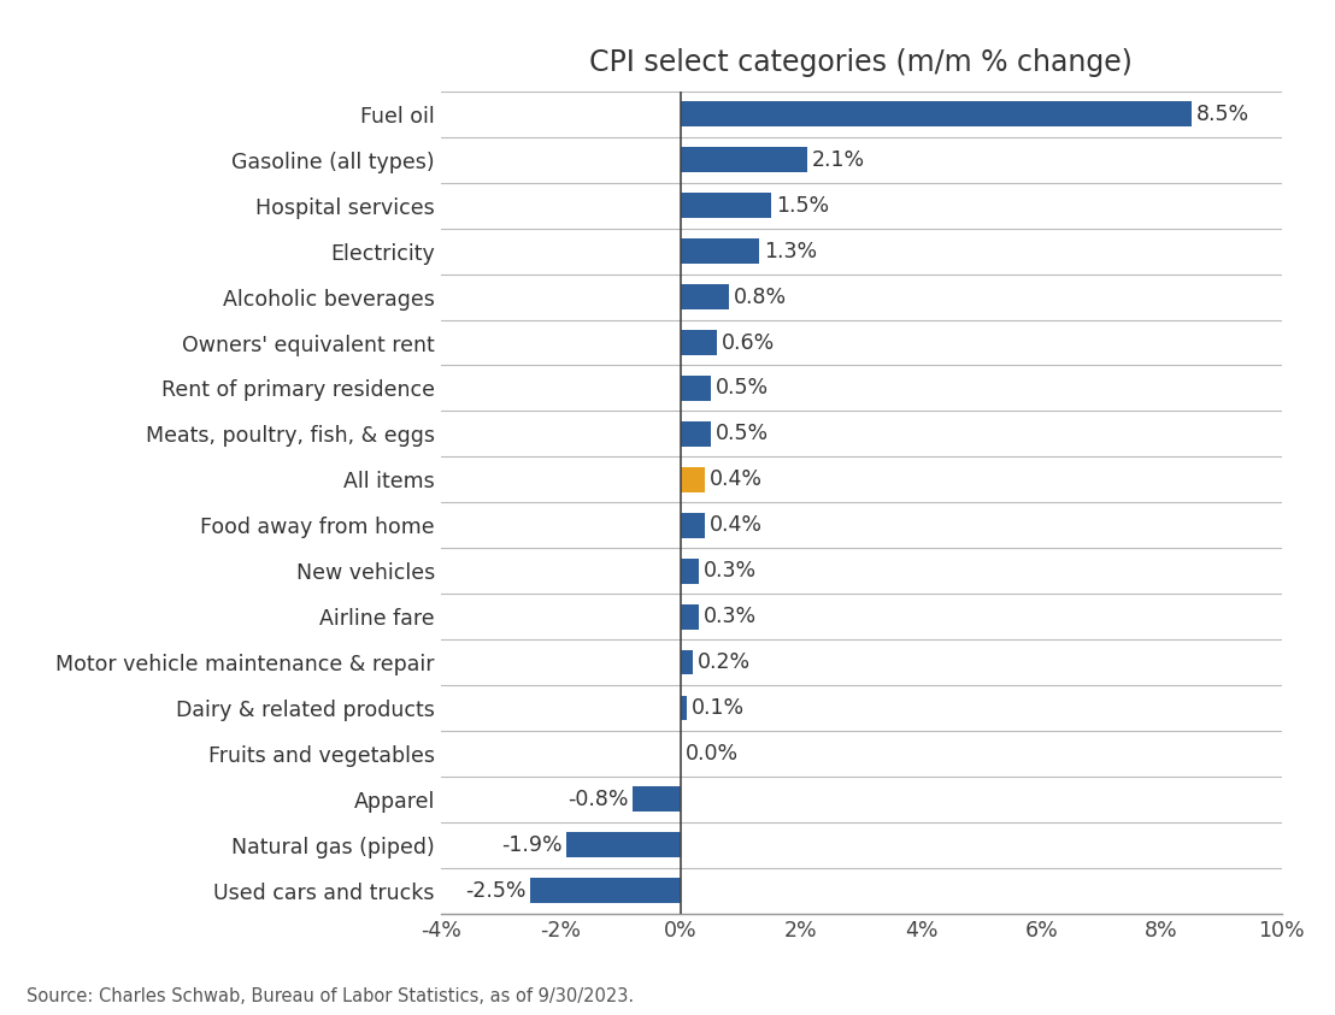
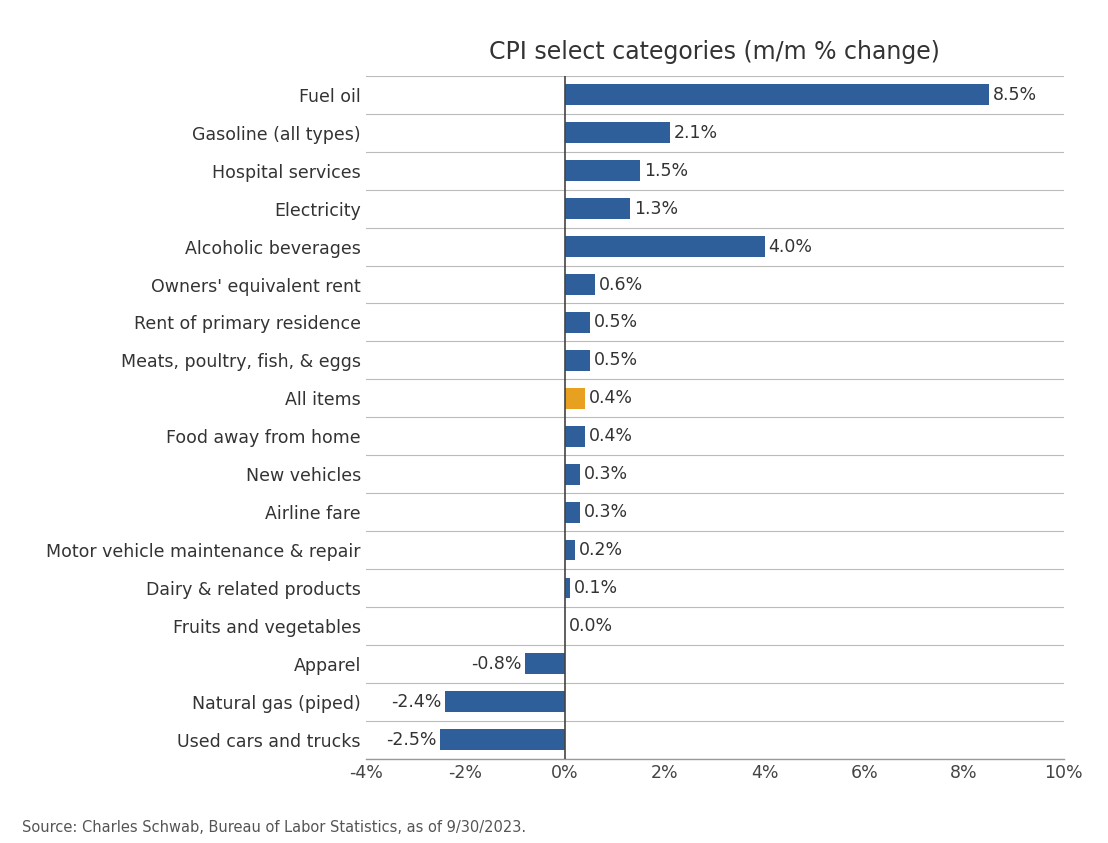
Alcoholic beverages: 0.8% -> 4.0%
Natural gas (piped): -1.9% -> -2.4%
